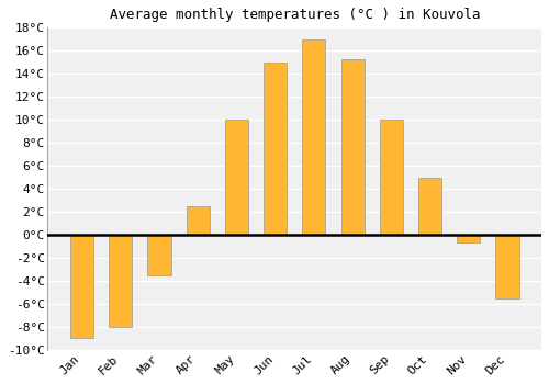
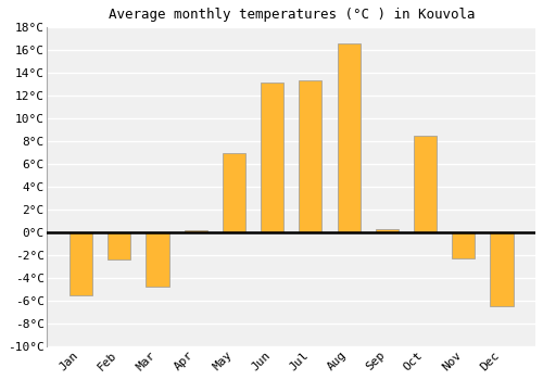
Jan: -9.0°C -> -5.5°C
Feb: -8.0°C -> -2.4°C
Mar: -3.5°C -> -4.8°C
Apr: 2.5°C -> 0.2°C
May: 10.0°C -> 7.0°C
Jun: 15.0°C -> 13.2°C
Jul: 17.0°C -> 13.4°C
Aug: 15.3°C -> 16.6°C
Sep: 10.0°C -> 0.3°C
Oct: 5.0°C -> 8.5°C
Nov: -0.7°C -> -2.3°C
Dec: -5.5°C -> -6.5°C
